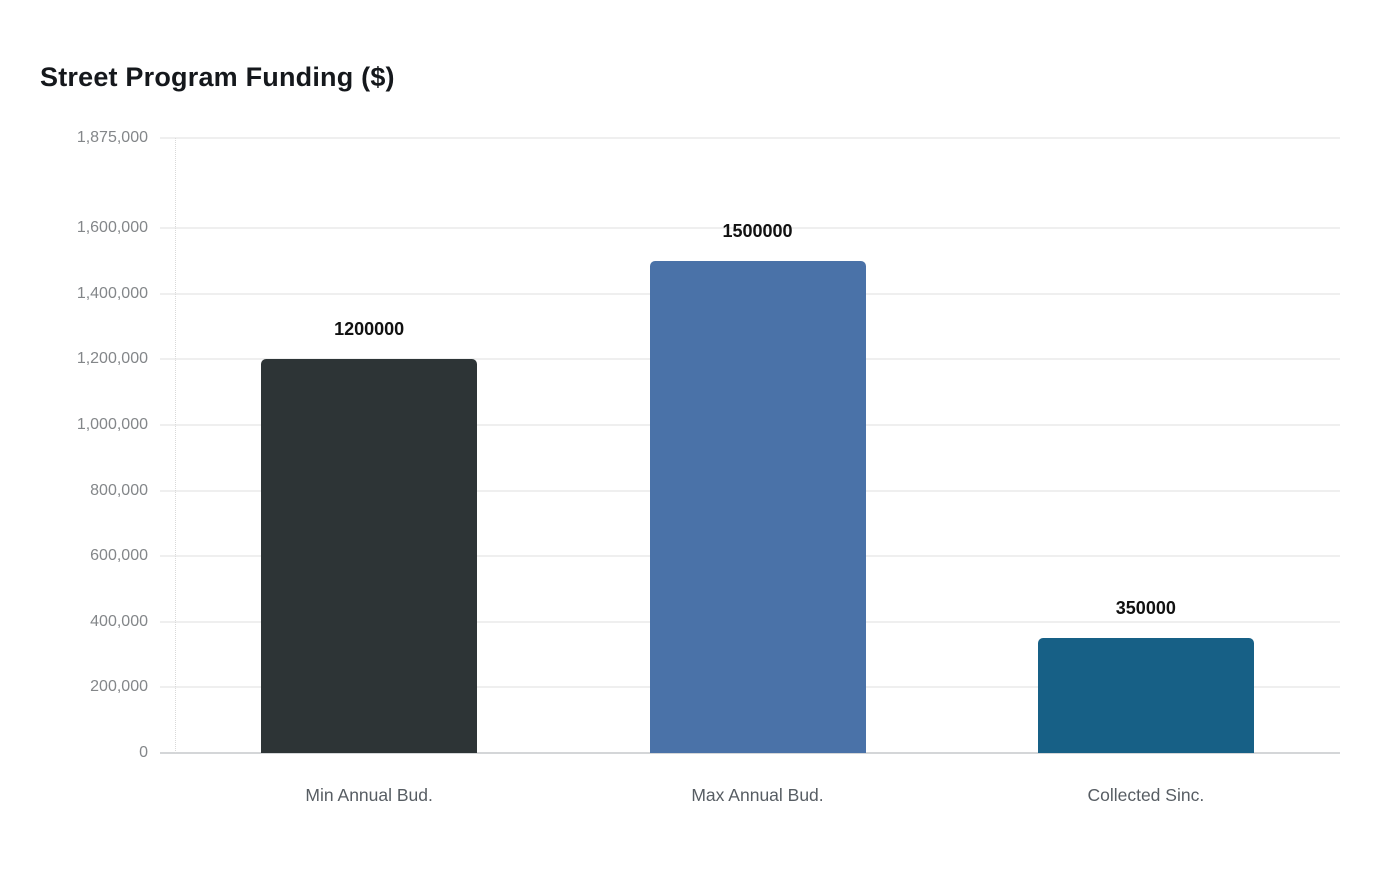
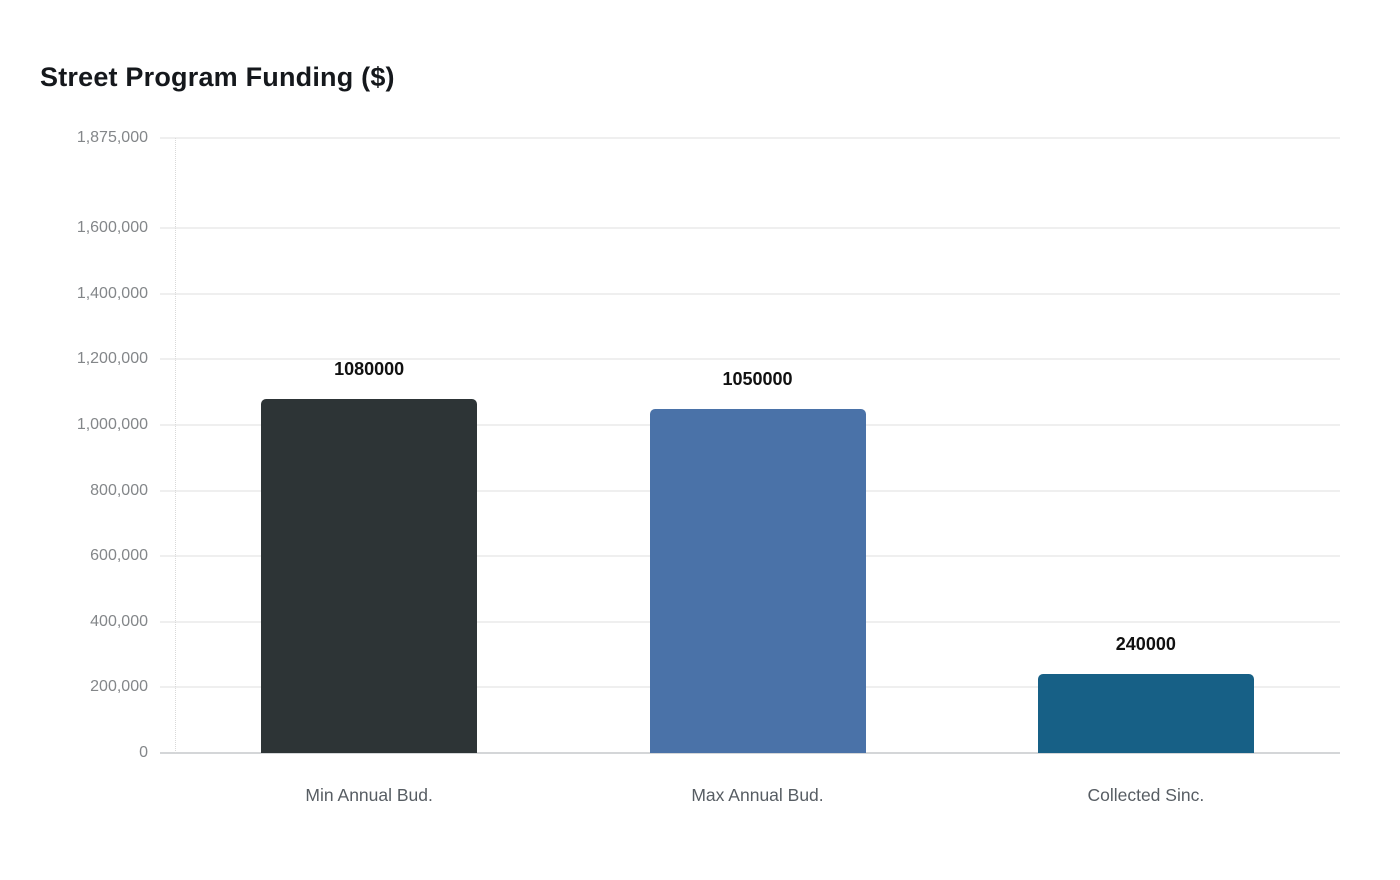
Min Annual Bud.: 1200000 -> 1080000
Max Annual Bud.: 1500000 -> 1050000
Collected Sinc.: 350000 -> 240000
